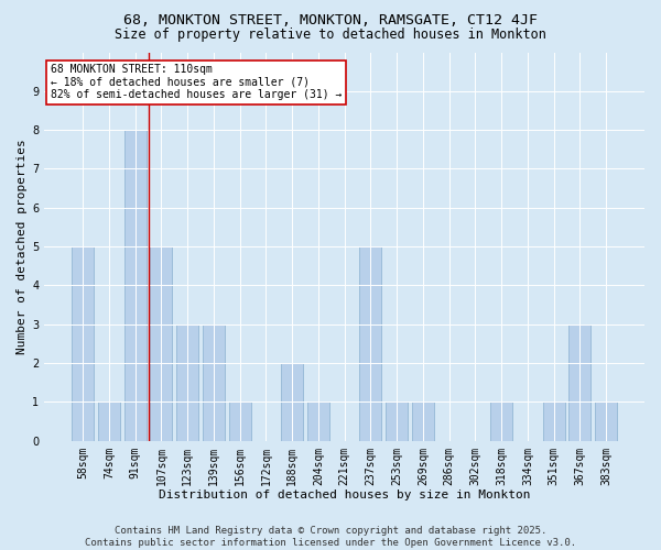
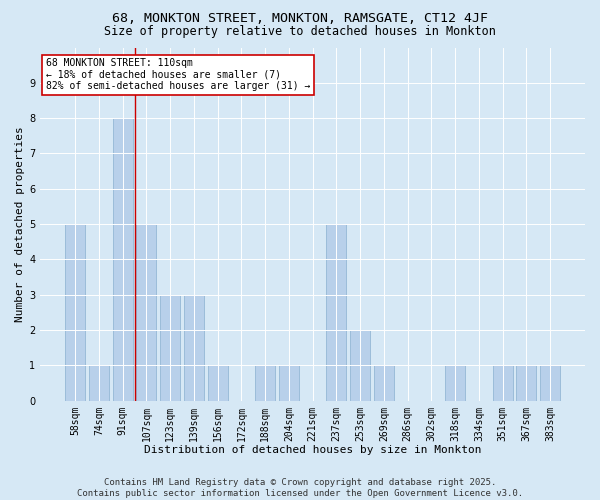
188sqm: 2 -> 1
253sqm: 1 -> 2
367sqm: 3 -> 1
